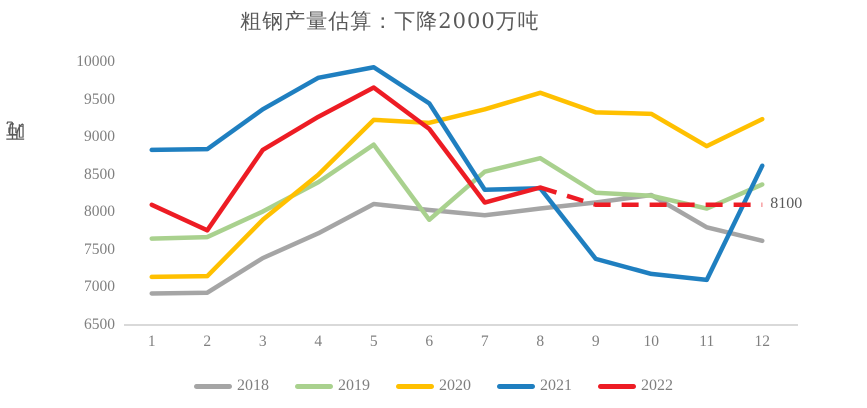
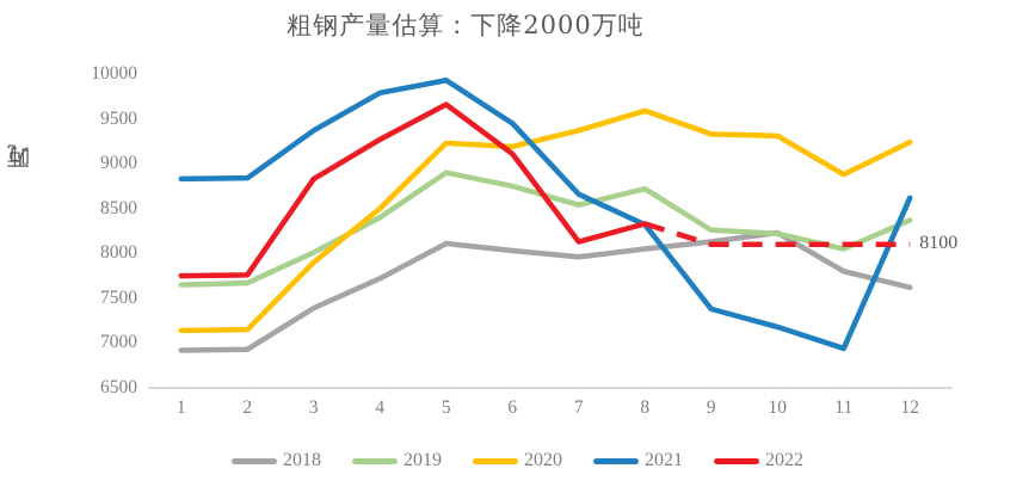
2022/1: 8100 -> 7800
2019/6: 7900 -> 8800
2021/7: 8300 -> 8700
2021/11: 7100 -> 6900
